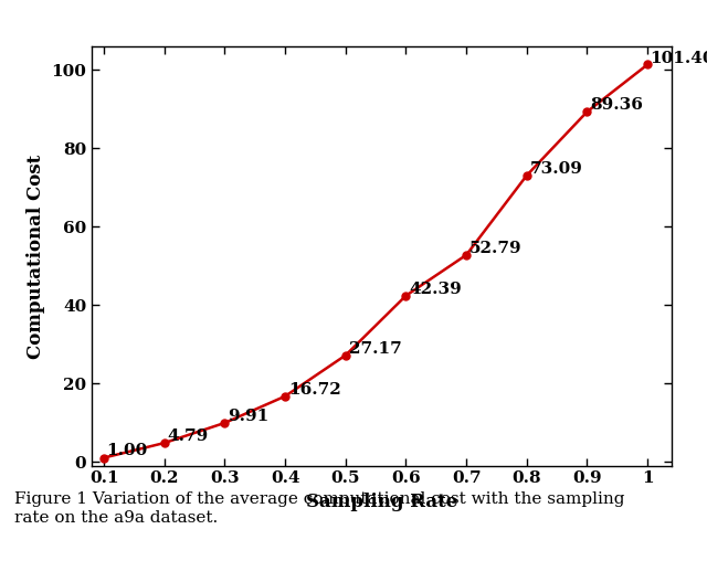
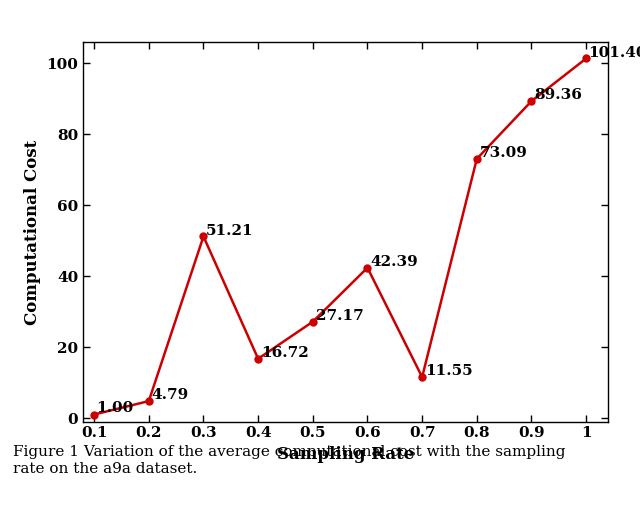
0.3: 9.91 -> 51.21
0.7: 52.79 -> 11.55
